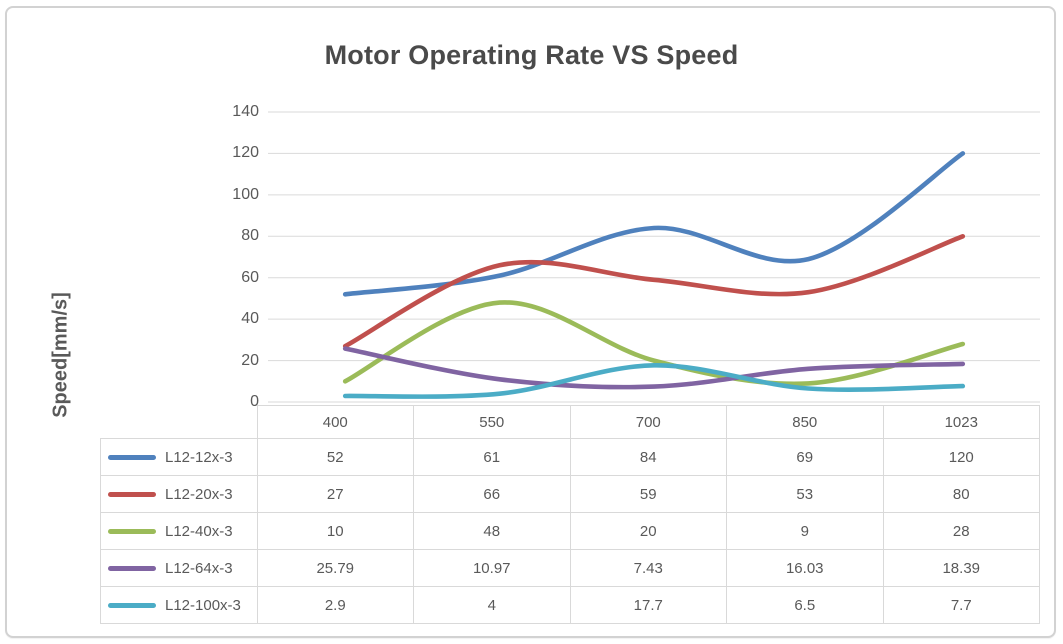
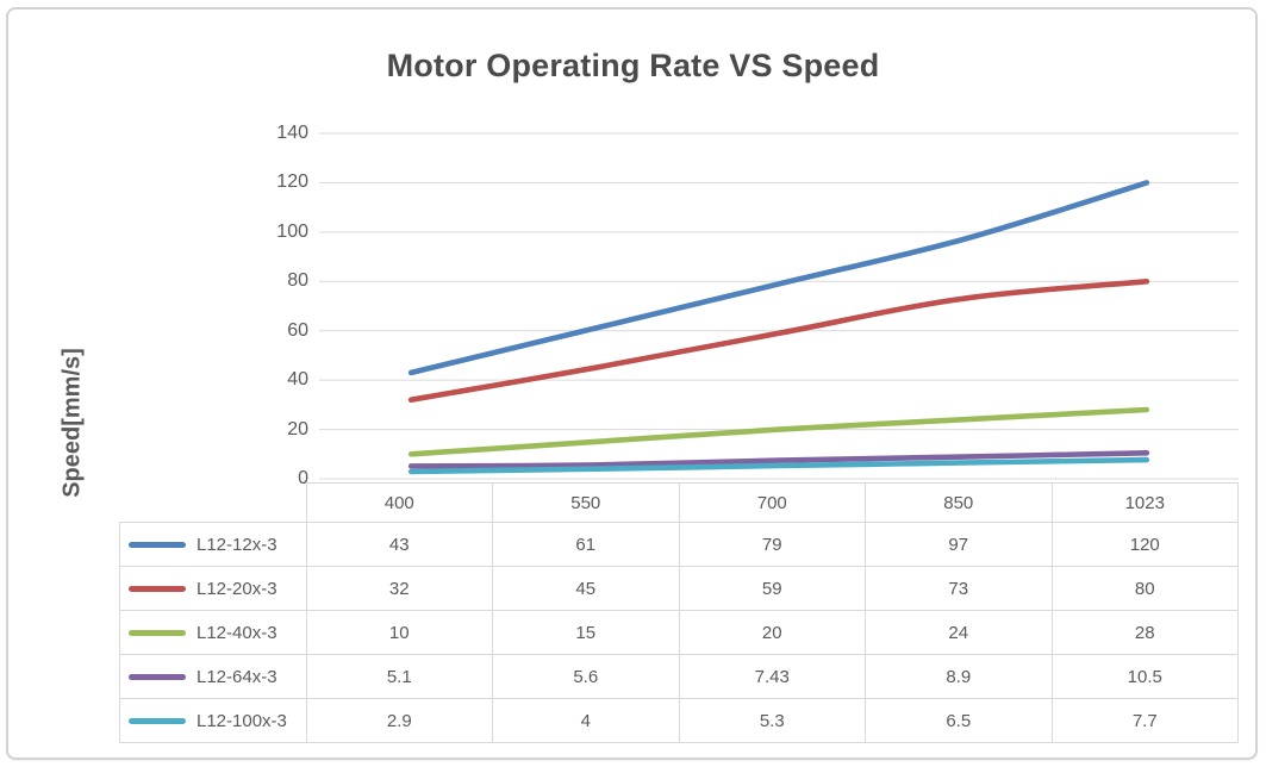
L12-12x-3/400: 52 -> 43
L12-20x-3/400: 27 -> 32
L12-64x-3/400: 25.79 -> 5.1
L12-20x-3/550: 66 -> 45
L12-40x-3/550: 48 -> 15
L12-64x-3/550: 10.97 -> 5.6
L12-12x-3/700: 84 -> 79
L12-100x-3/700: 17.7 -> 5.3
L12-12x-3/850: 69 -> 97
L12-20x-3/850: 53 -> 73
L12-40x-3/850: 9 -> 24
L12-64x-3/850: 16.03 -> 8.9
L12-64x-3/1023: 18.39 -> 10.5
